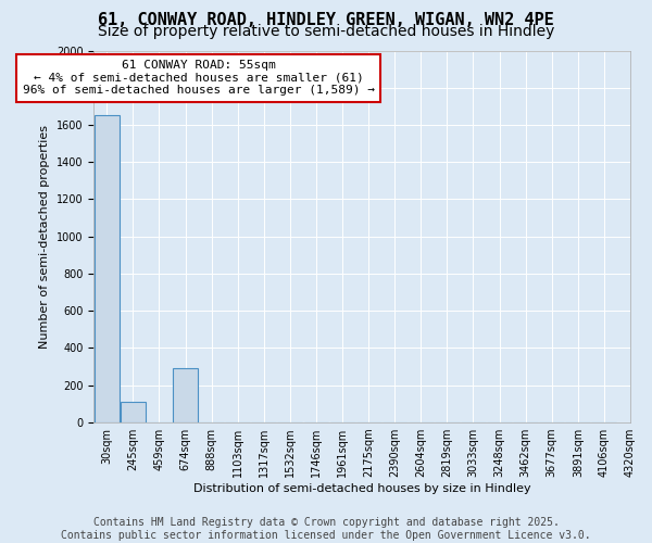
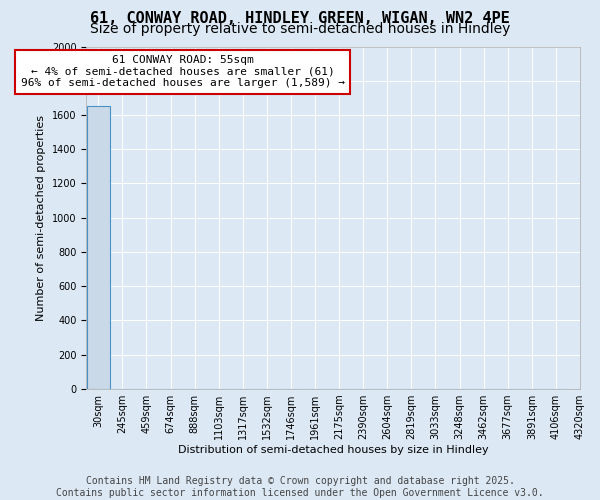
245sqm: 110 -> 0
674sqm: 290 -> 0
